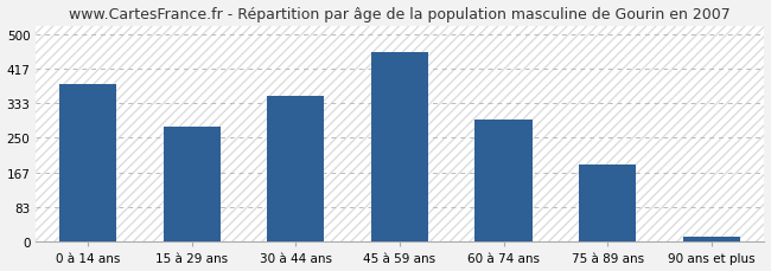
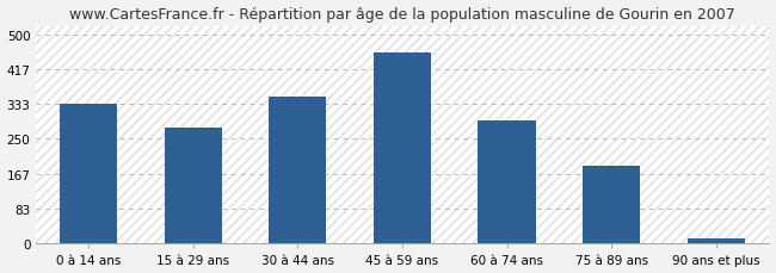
0 à 14 ans: 380 -> 333
